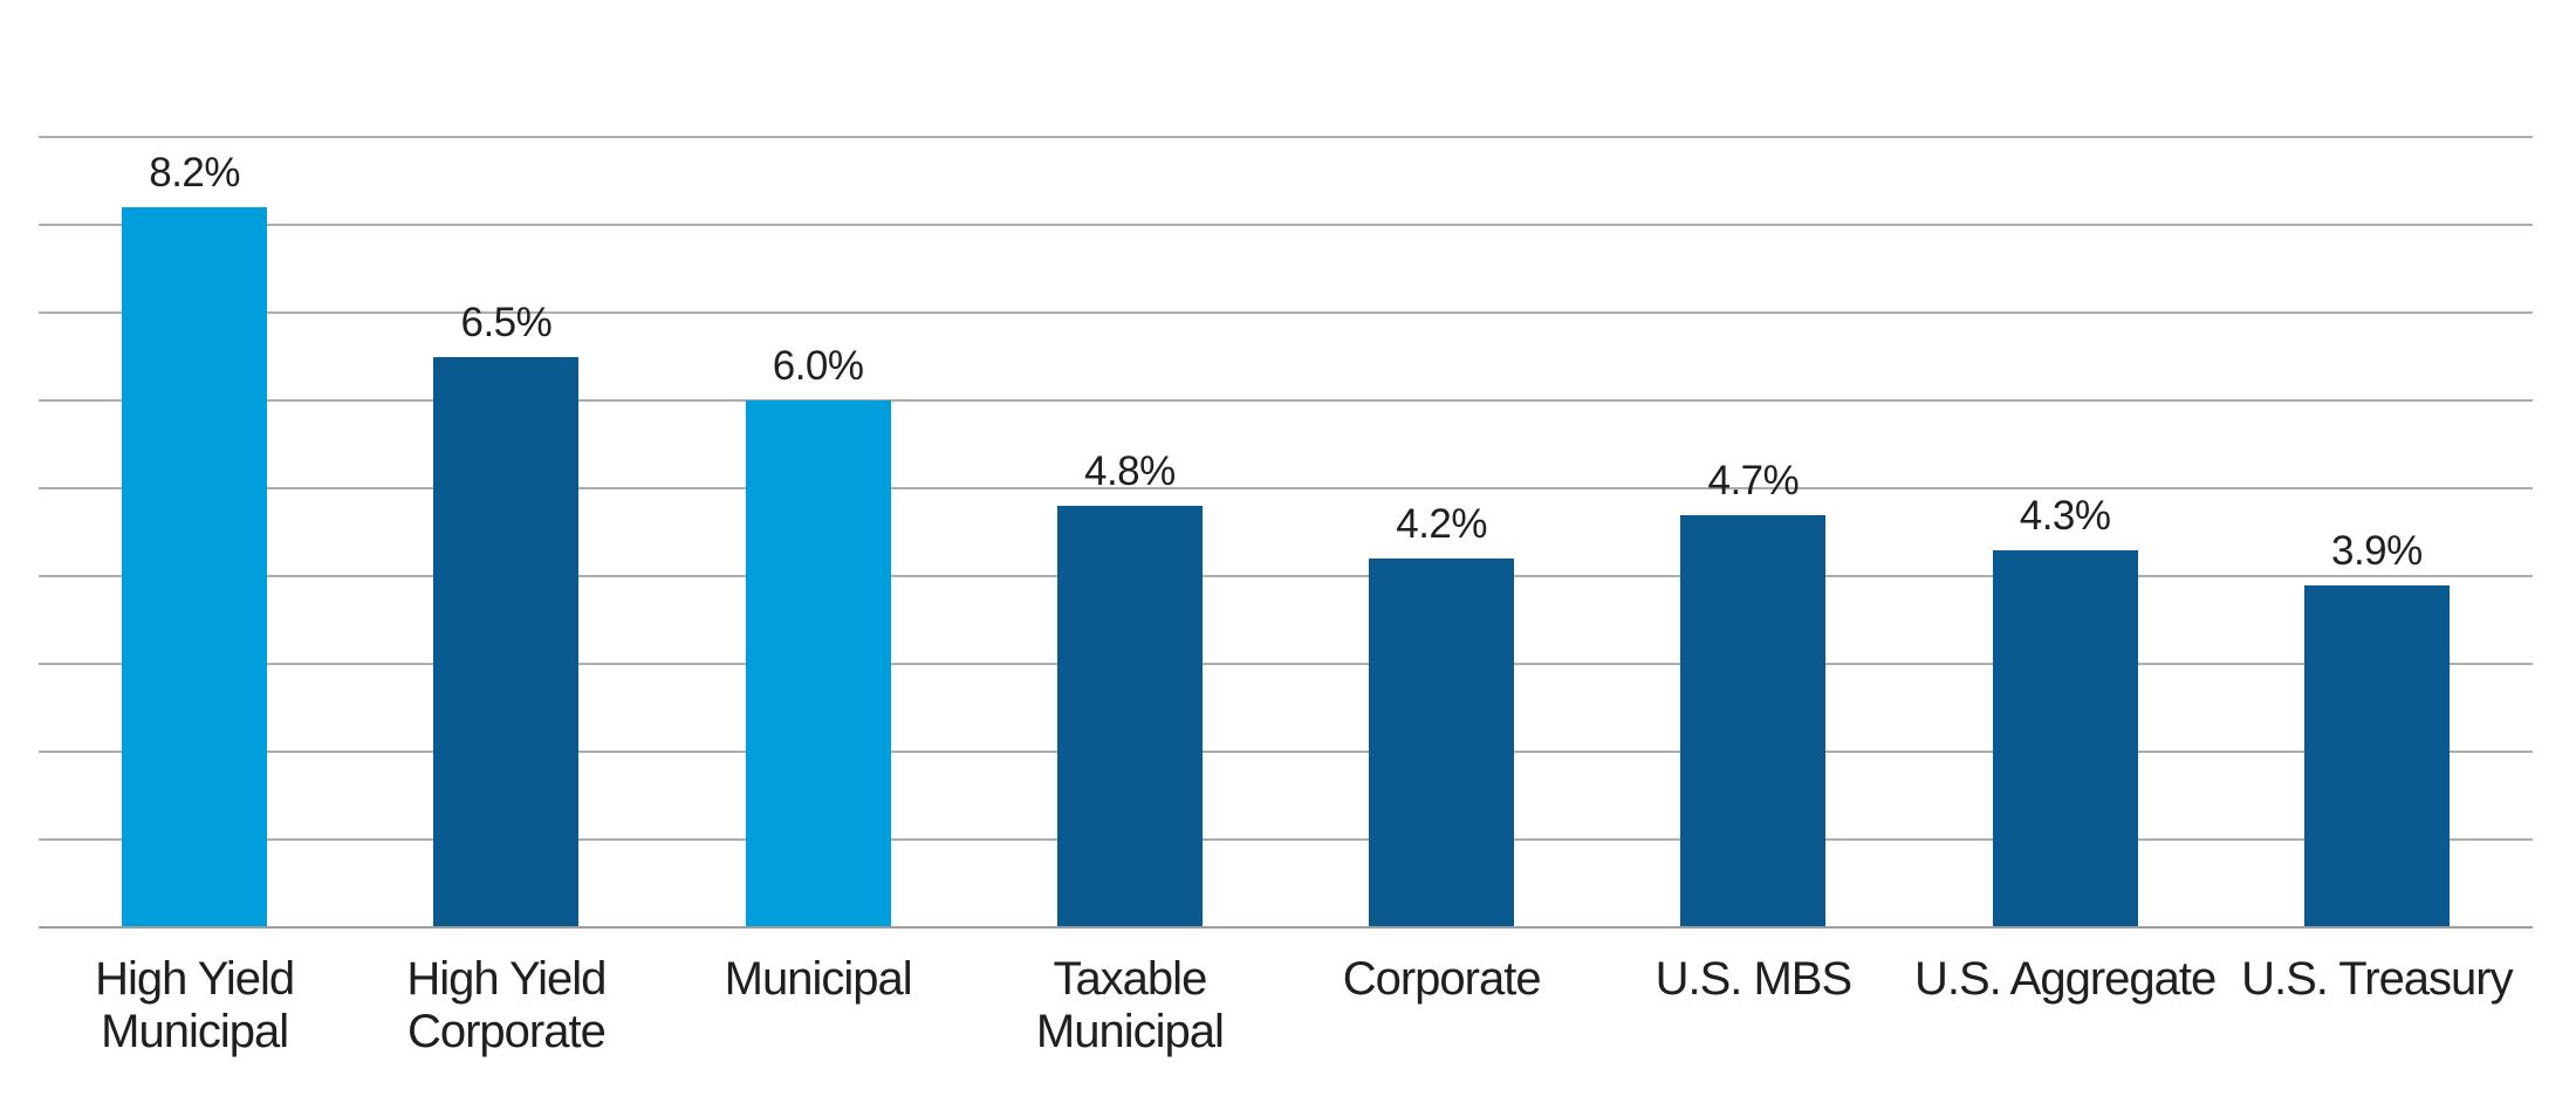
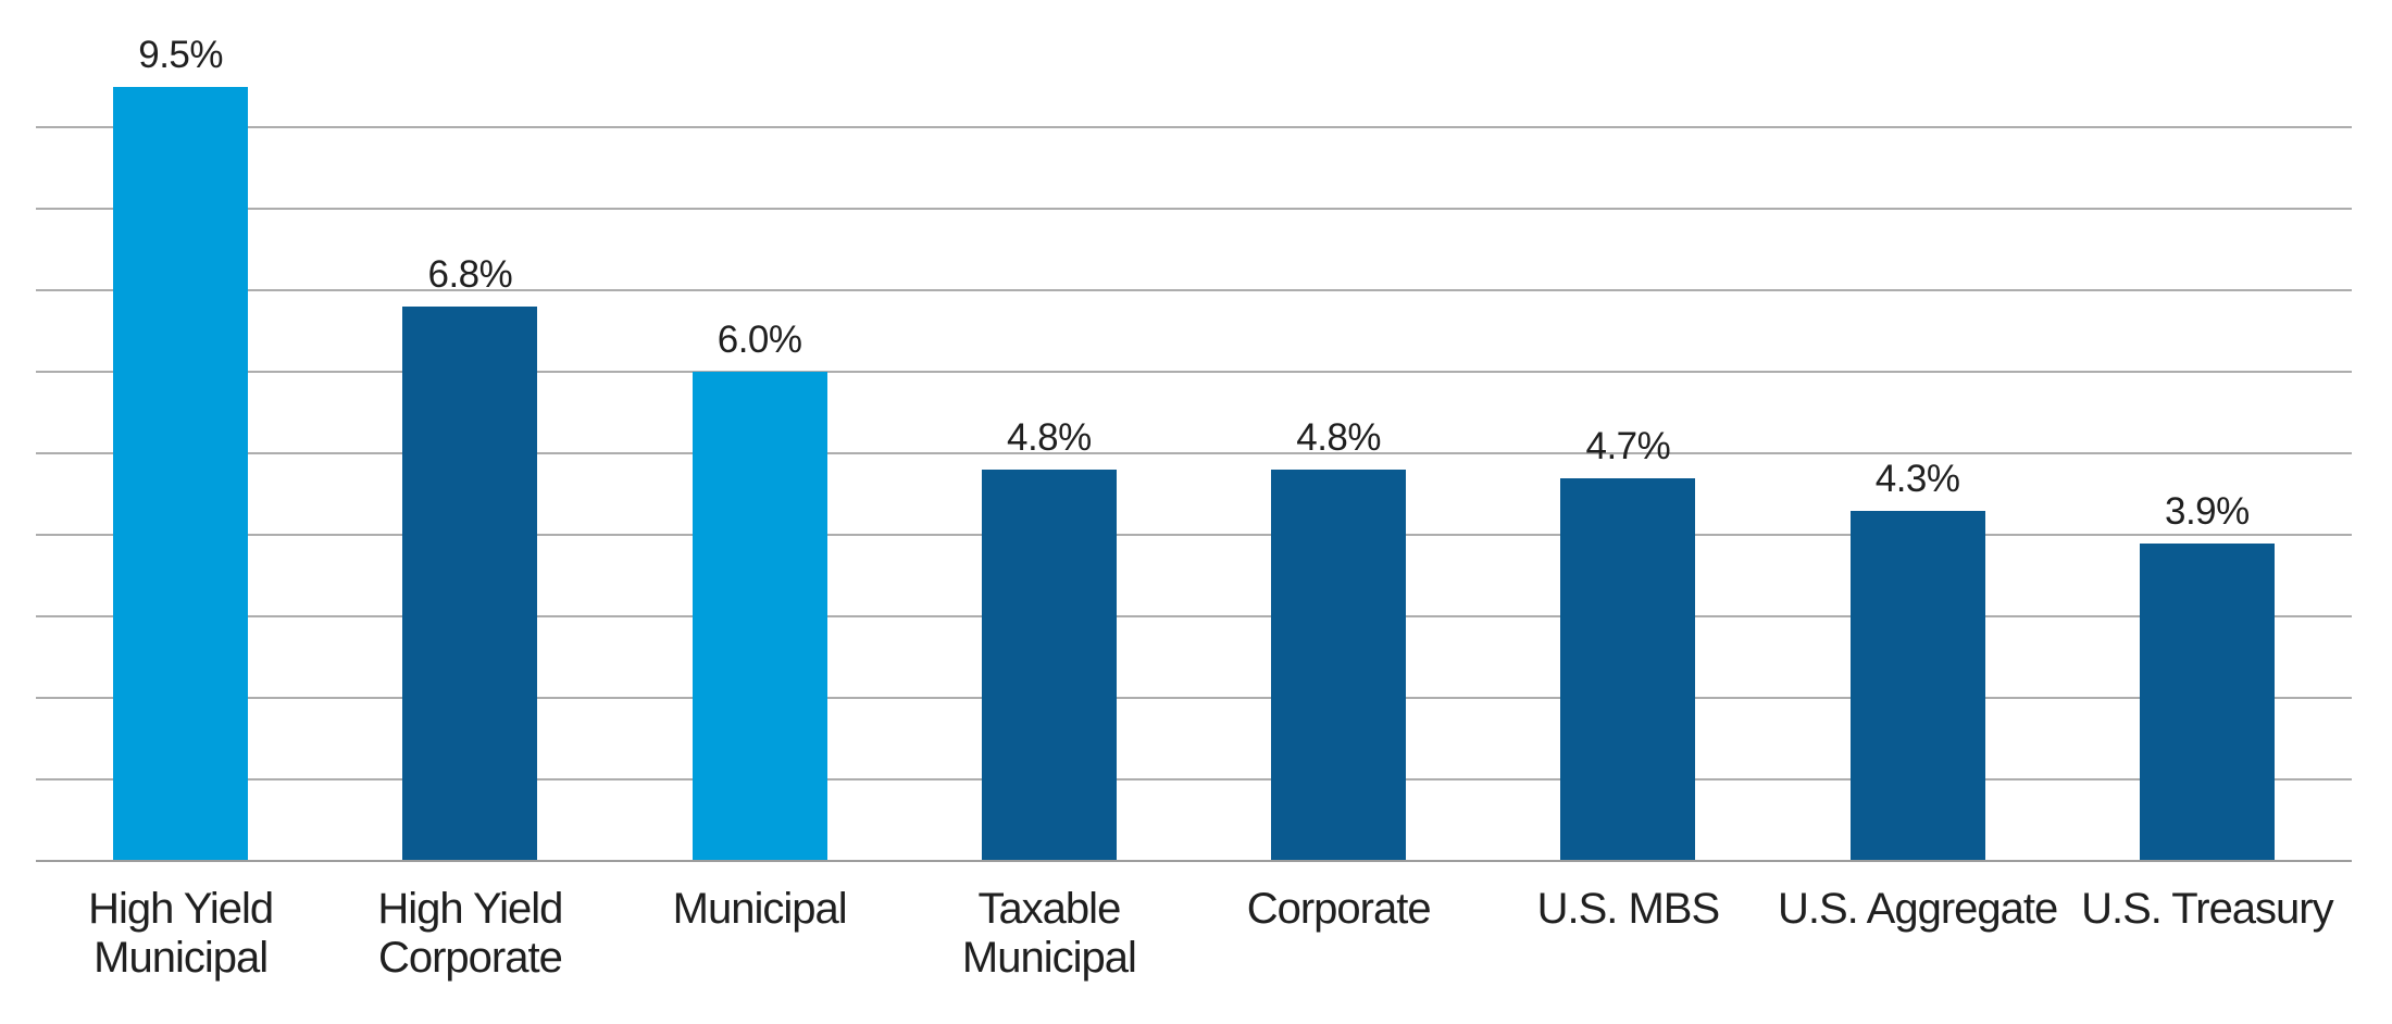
High Yield Municipal: 8.2% -> 9.5%
High Yield Corporate: 6.5% -> 6.8%
Corporate: 4.2% -> 4.8%
